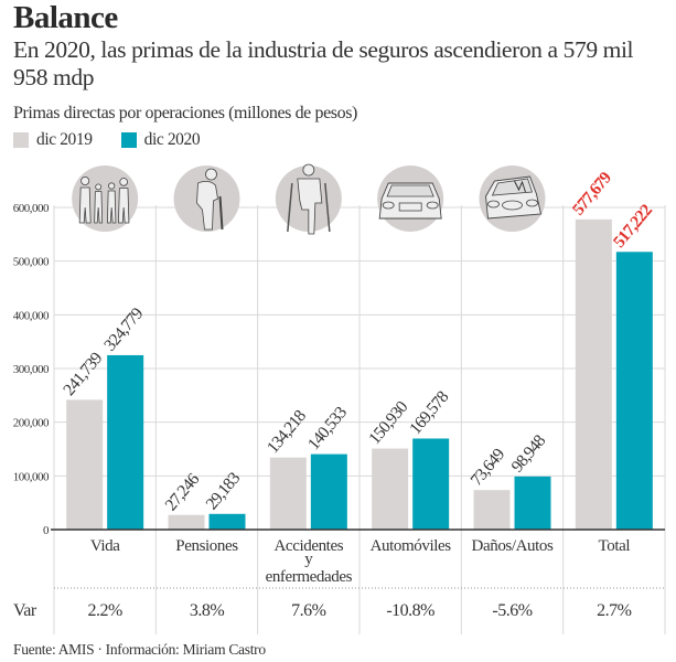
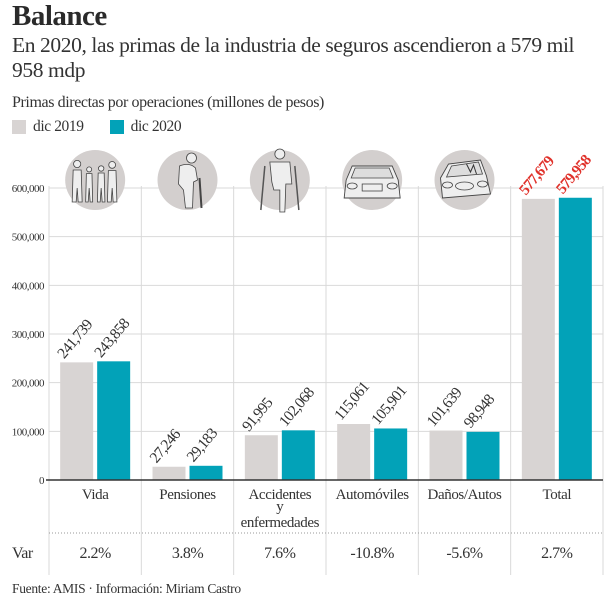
dic 2020/Vida: 324,779 -> 243,858
dic 2019/Accidentes y enfermedades: 134,218 -> 91,995
dic 2020/Accidentes y enfermedades: 140,533 -> 102,068
dic 2019/Automóviles: 150,930 -> 115,061
dic 2020/Automóviles: 169,578 -> 105,901
dic 2019/Daños/Autos: 73,649 -> 101,639
dic 2020/Total: 517,222 -> 579,958
